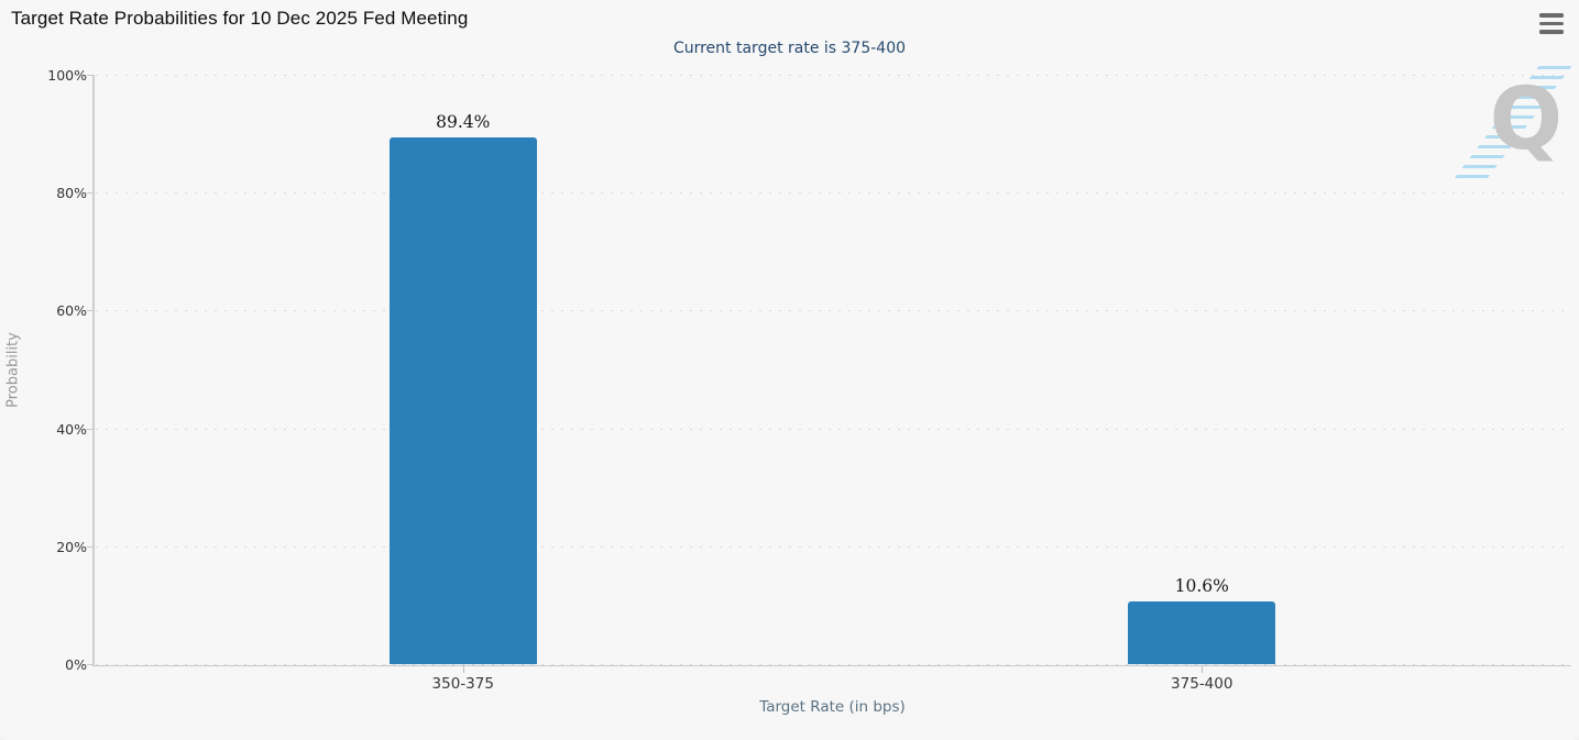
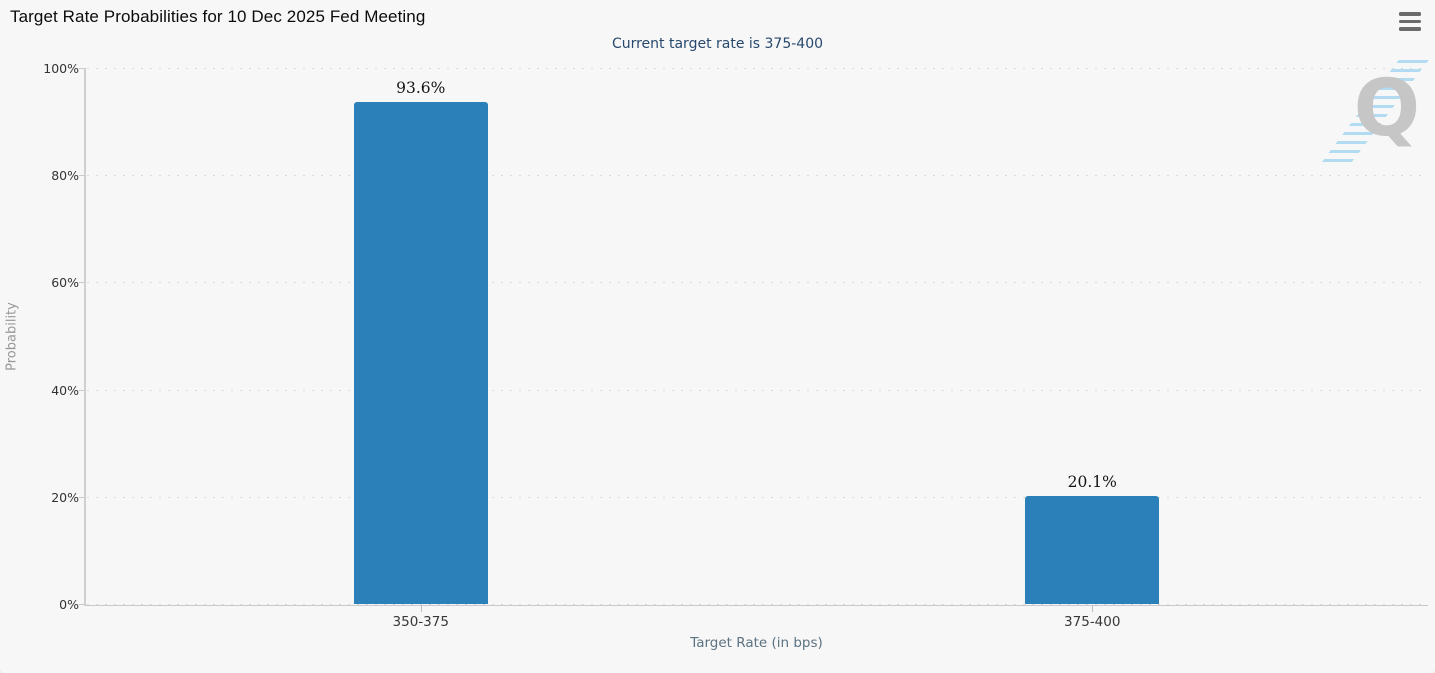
350-375: 89.4% -> 93.6%
375-400: 10.6% -> 20.1%
